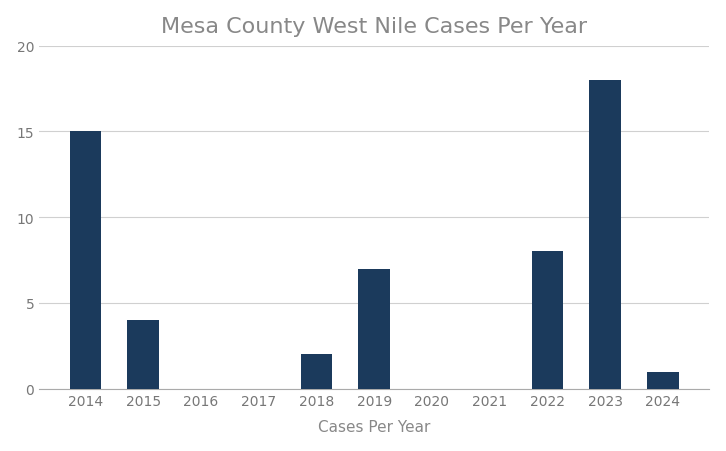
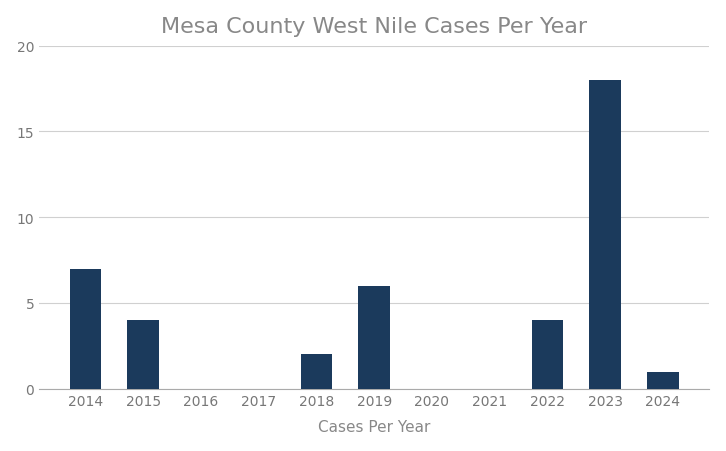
2014: 15 -> 7
2019: 7 -> 6
2022: 8 -> 4
